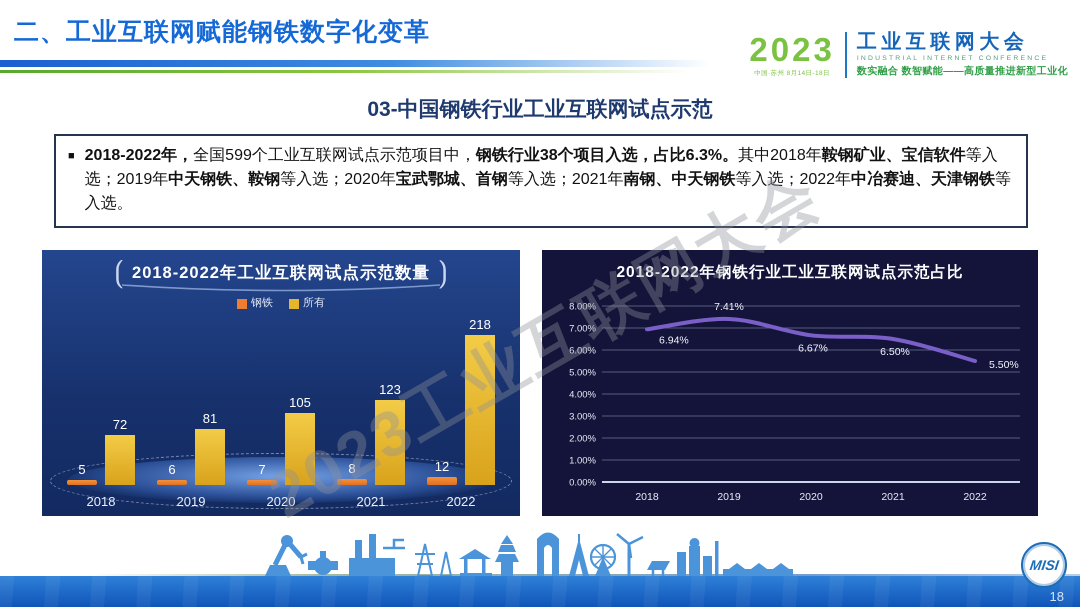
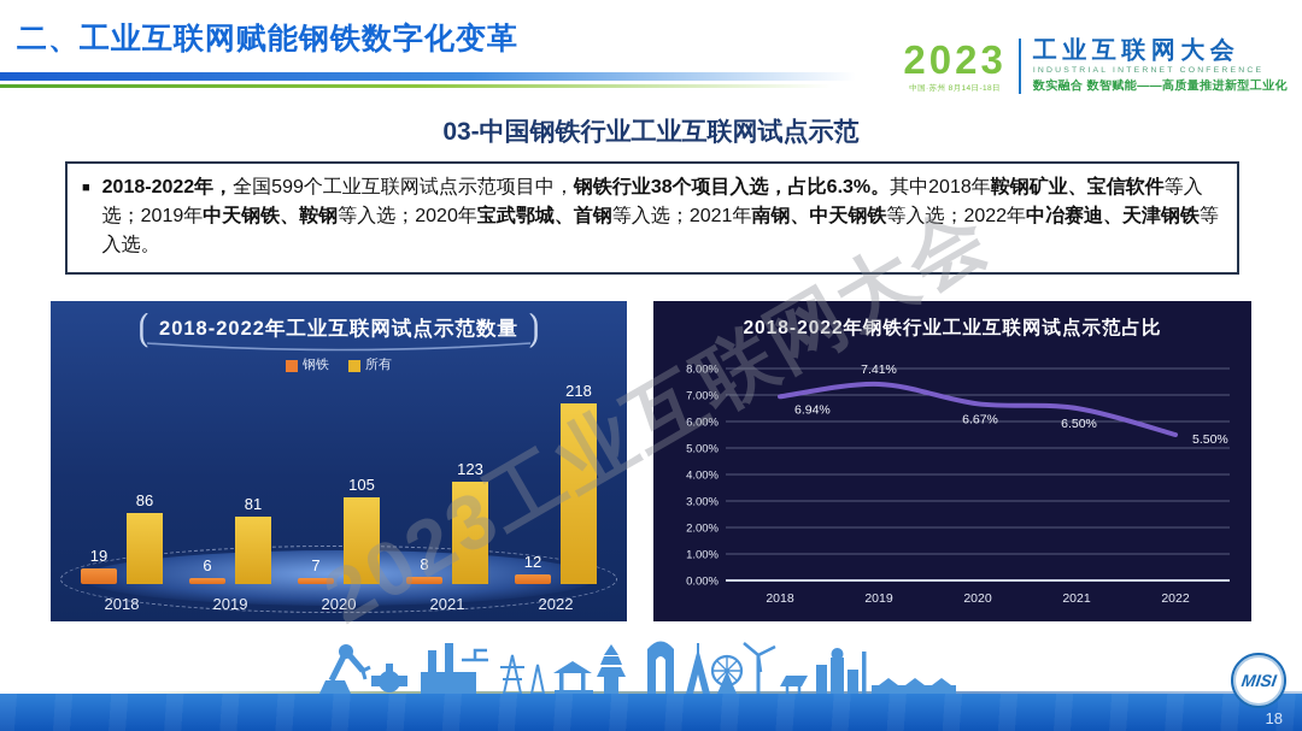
2018-2022年工业互联网试点示范数量/钢铁/2018: 5 -> 19
2018-2022年工业互联网试点示范数量/所有/2018: 72 -> 86
